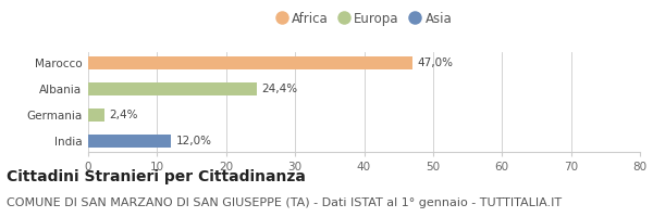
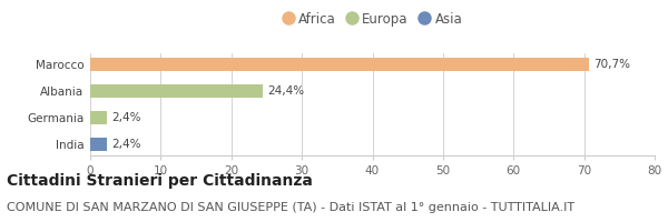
Marocco: 47,0% -> 70,7%
India: 12,0% -> 2,4%
